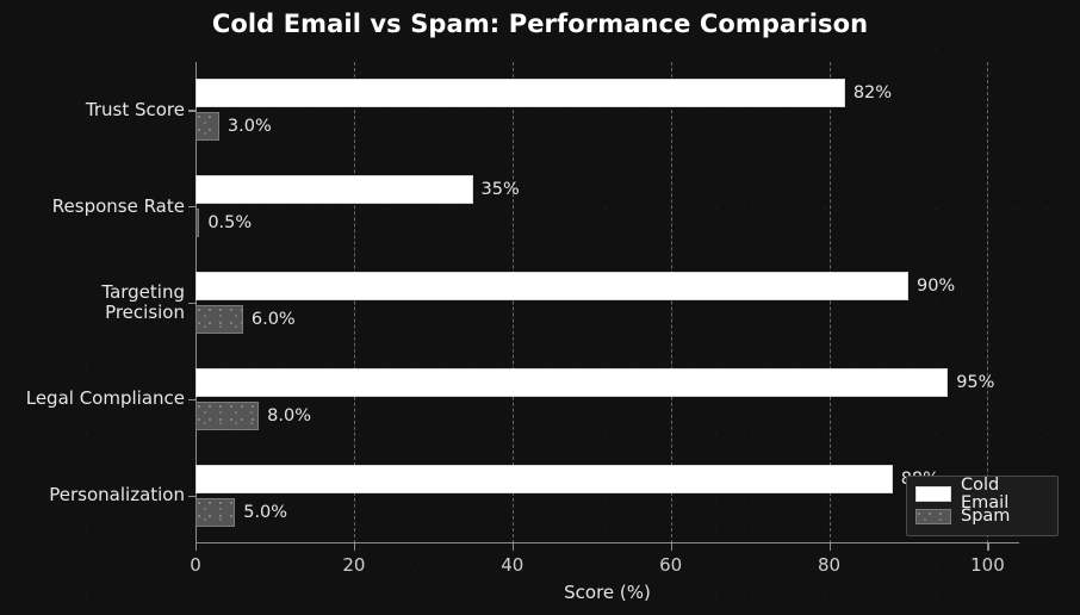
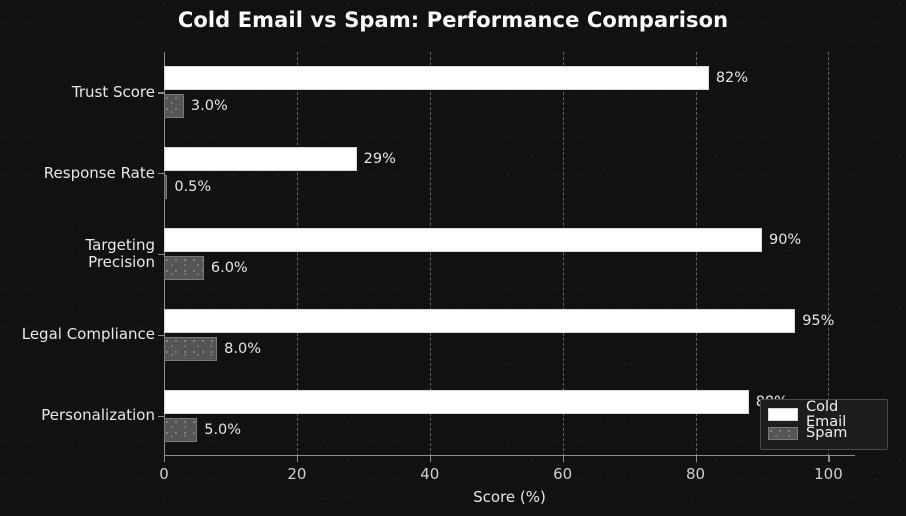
Cold Email/Response Rate: 35% -> 29%
